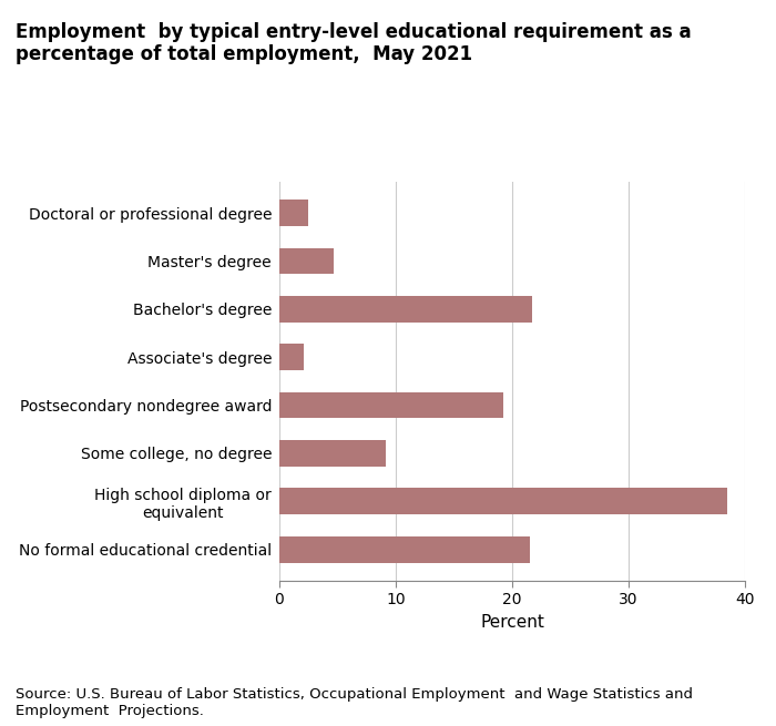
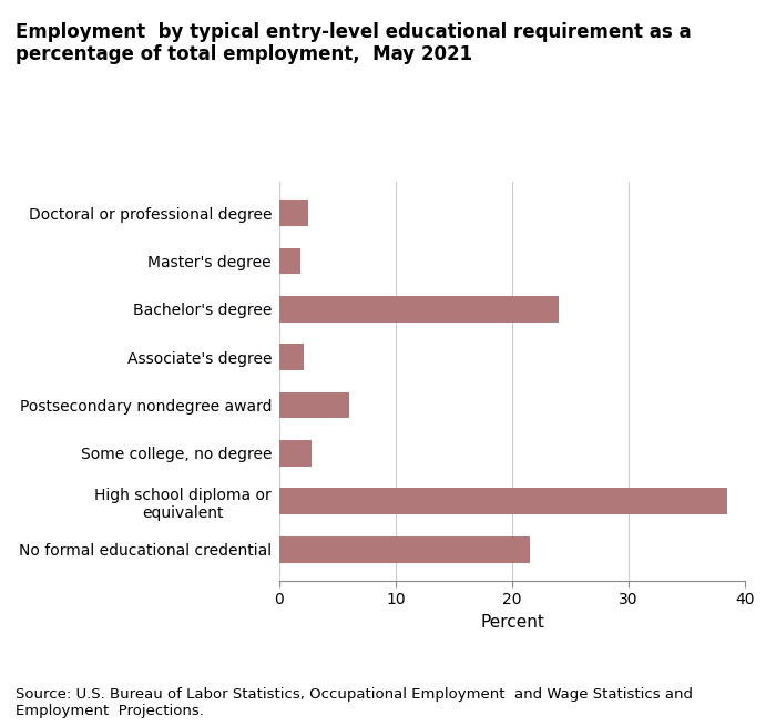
Master's degree: 4.7 -> 1.8
Bachelor's degree: 21.7 -> 24.0
Postsecondary nondegree award: 19.2 -> 6.0
Some college, no degree: 9.1 -> 2.8
